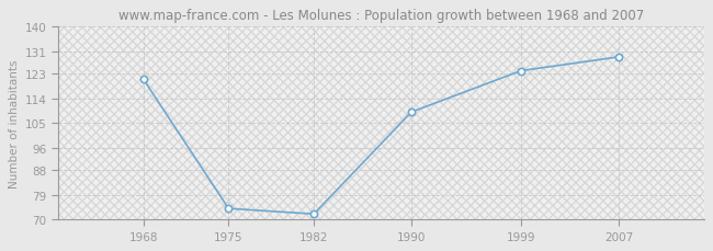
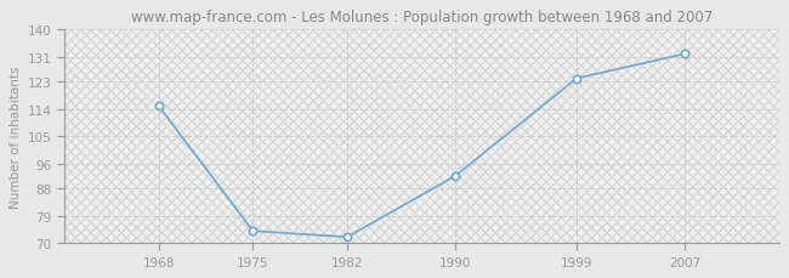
1968: 121 -> 115
1990: 109 -> 92
2007: 129 -> 132
